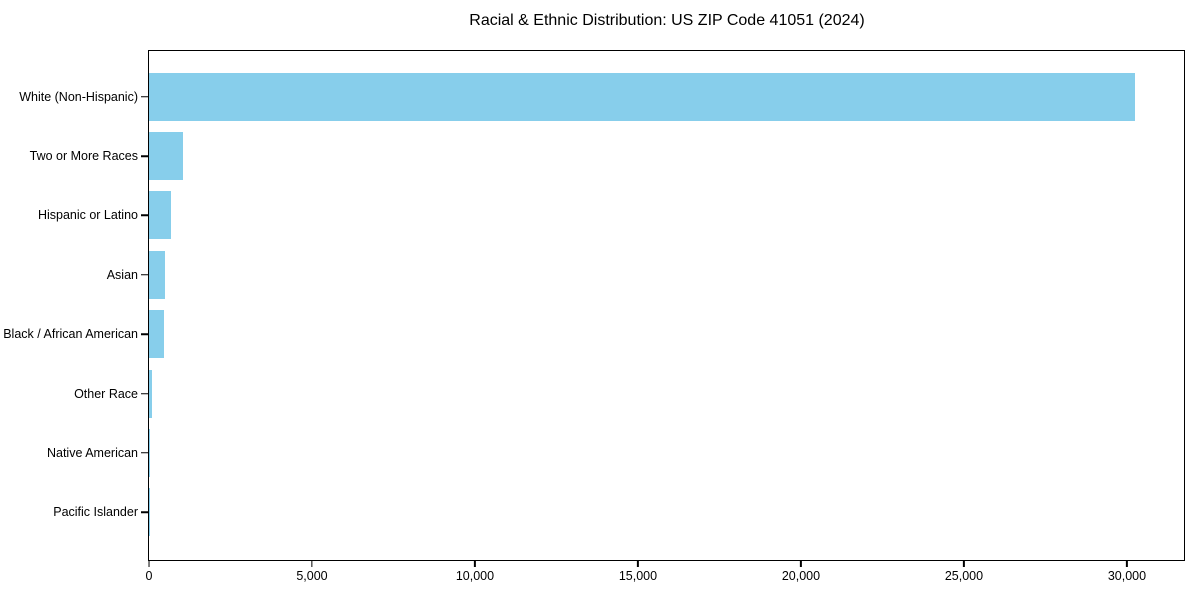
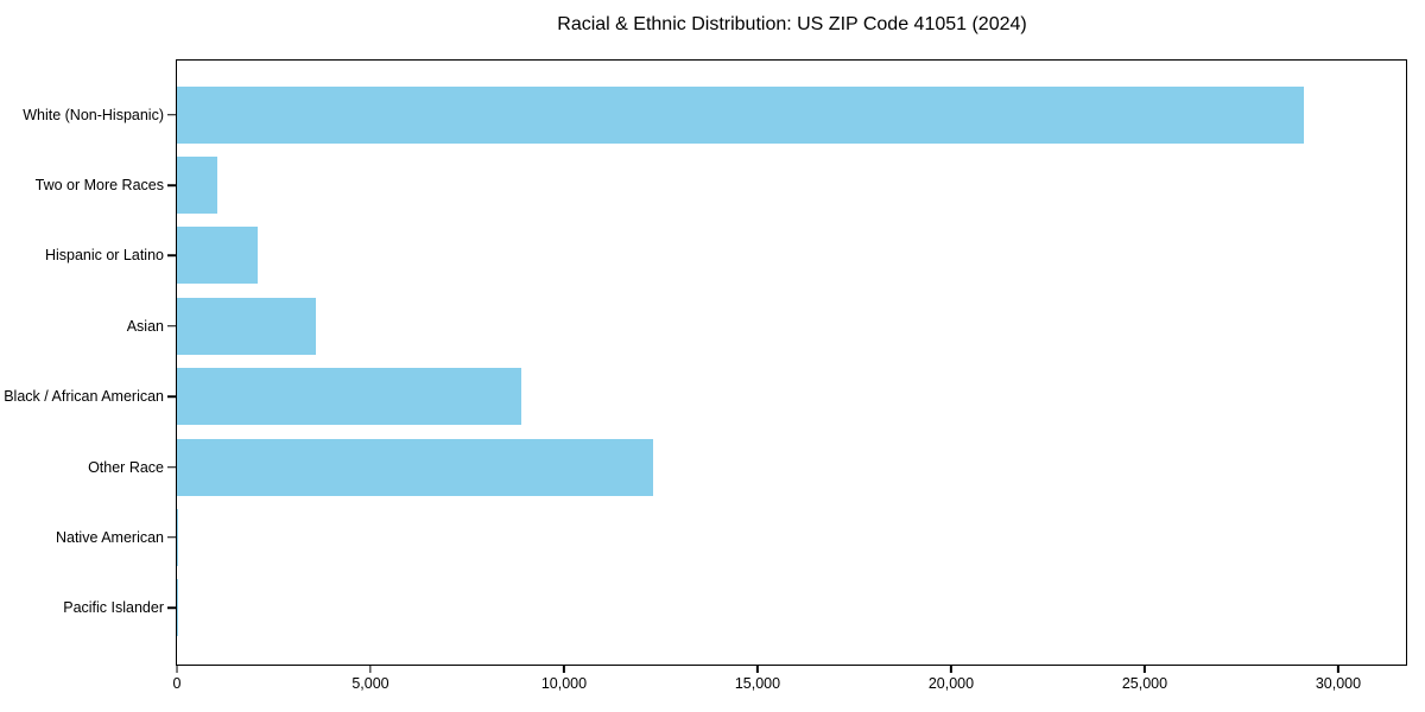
White (Non-Hispanic): 30200 -> 29100
Hispanic or Latino: 700 -> 2100
Asian: 500 -> 3600
Black / African American: 400 -> 8900
Other Race: 100 -> 12300
